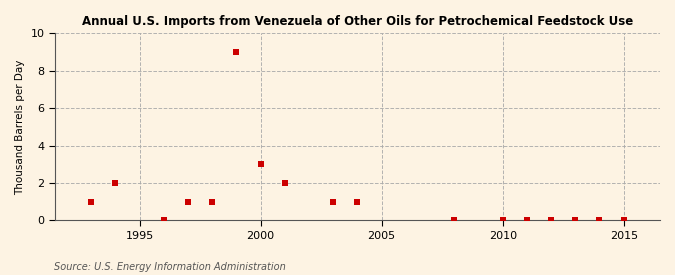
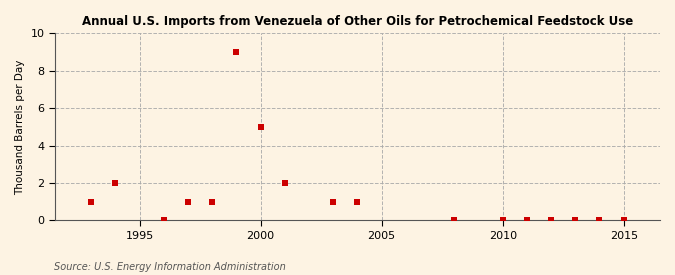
2000: 3 -> 5
